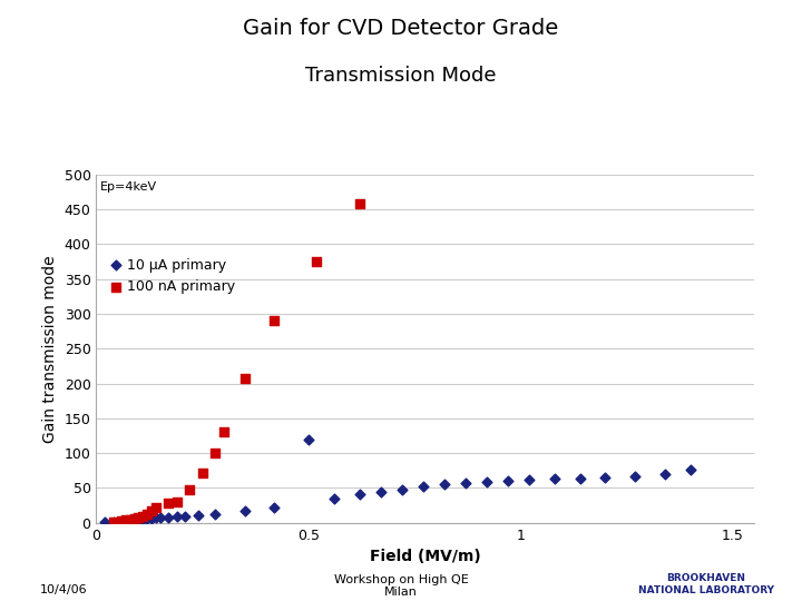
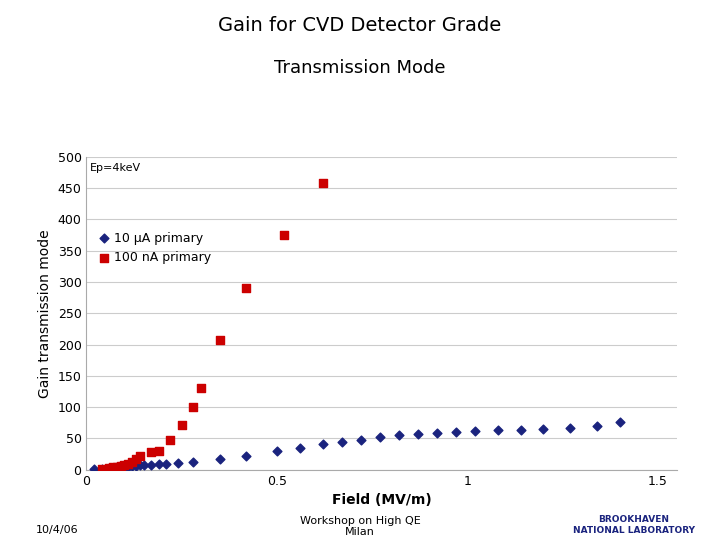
10 μA primary/0.5: 120 -> 30
